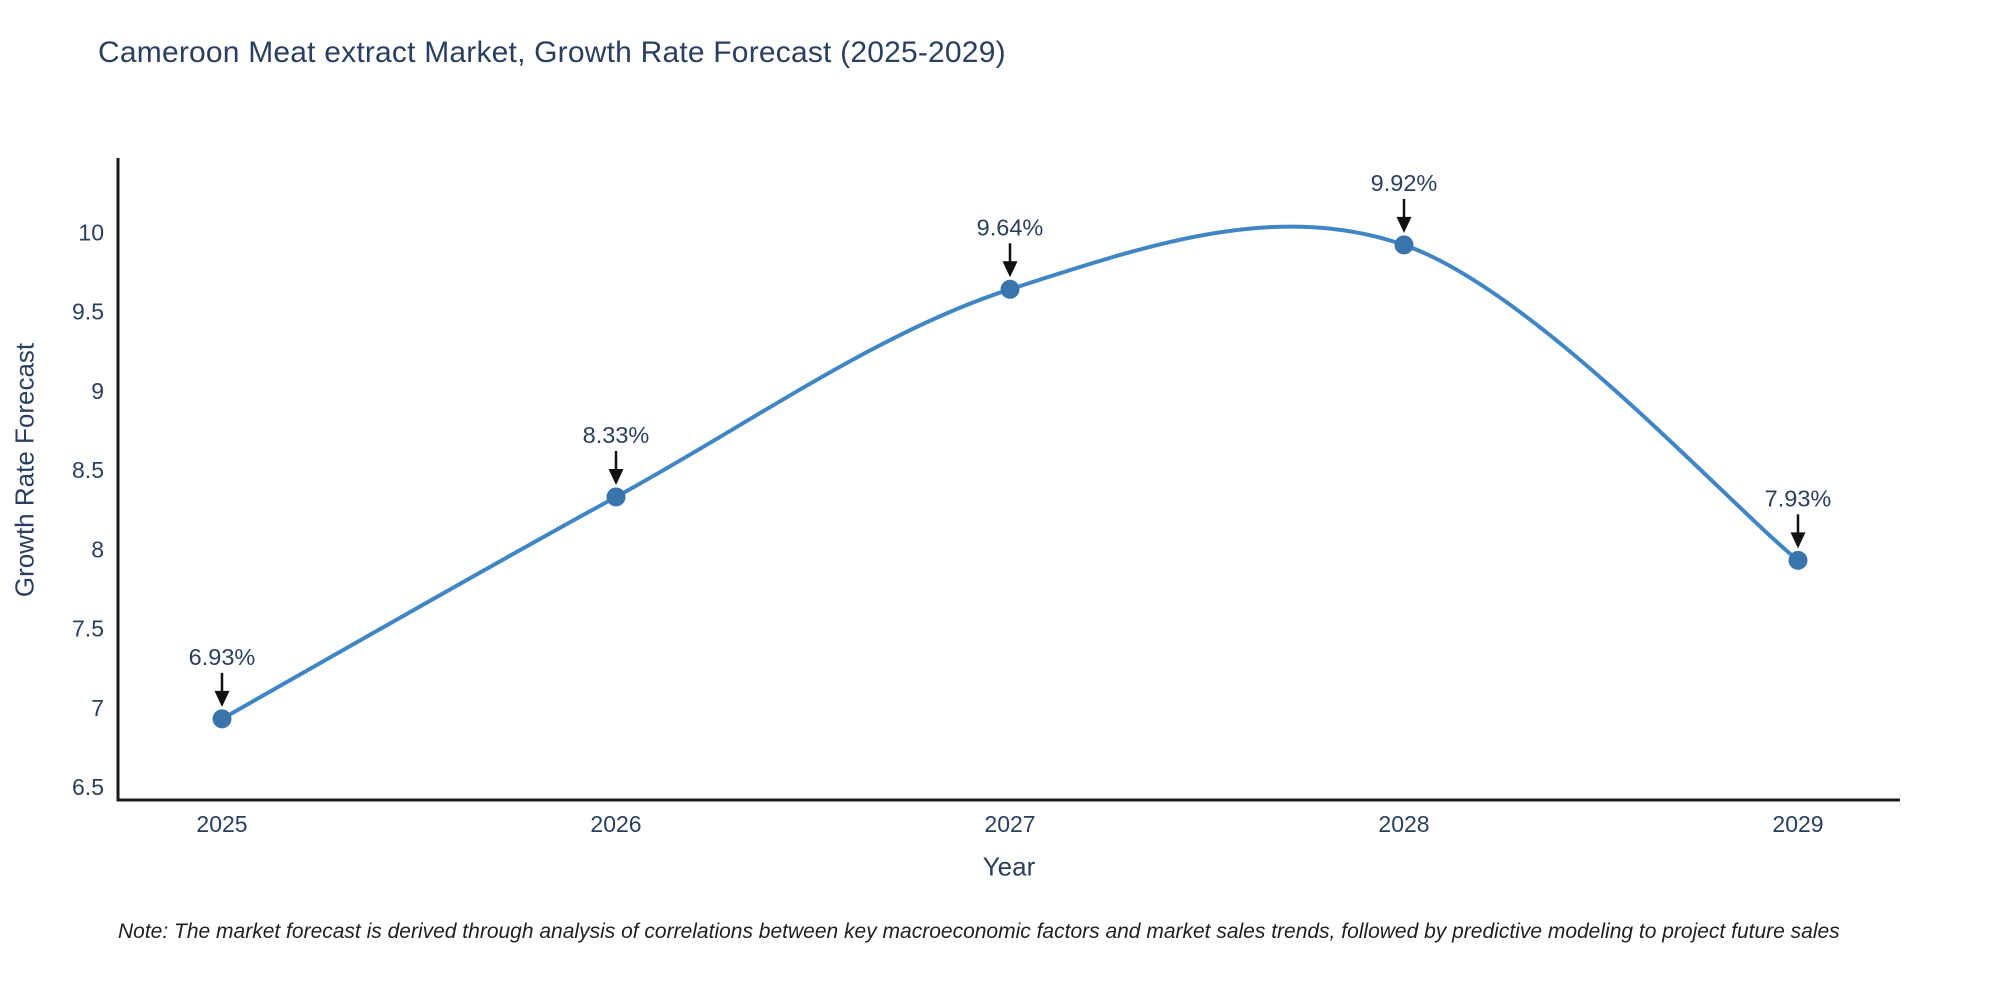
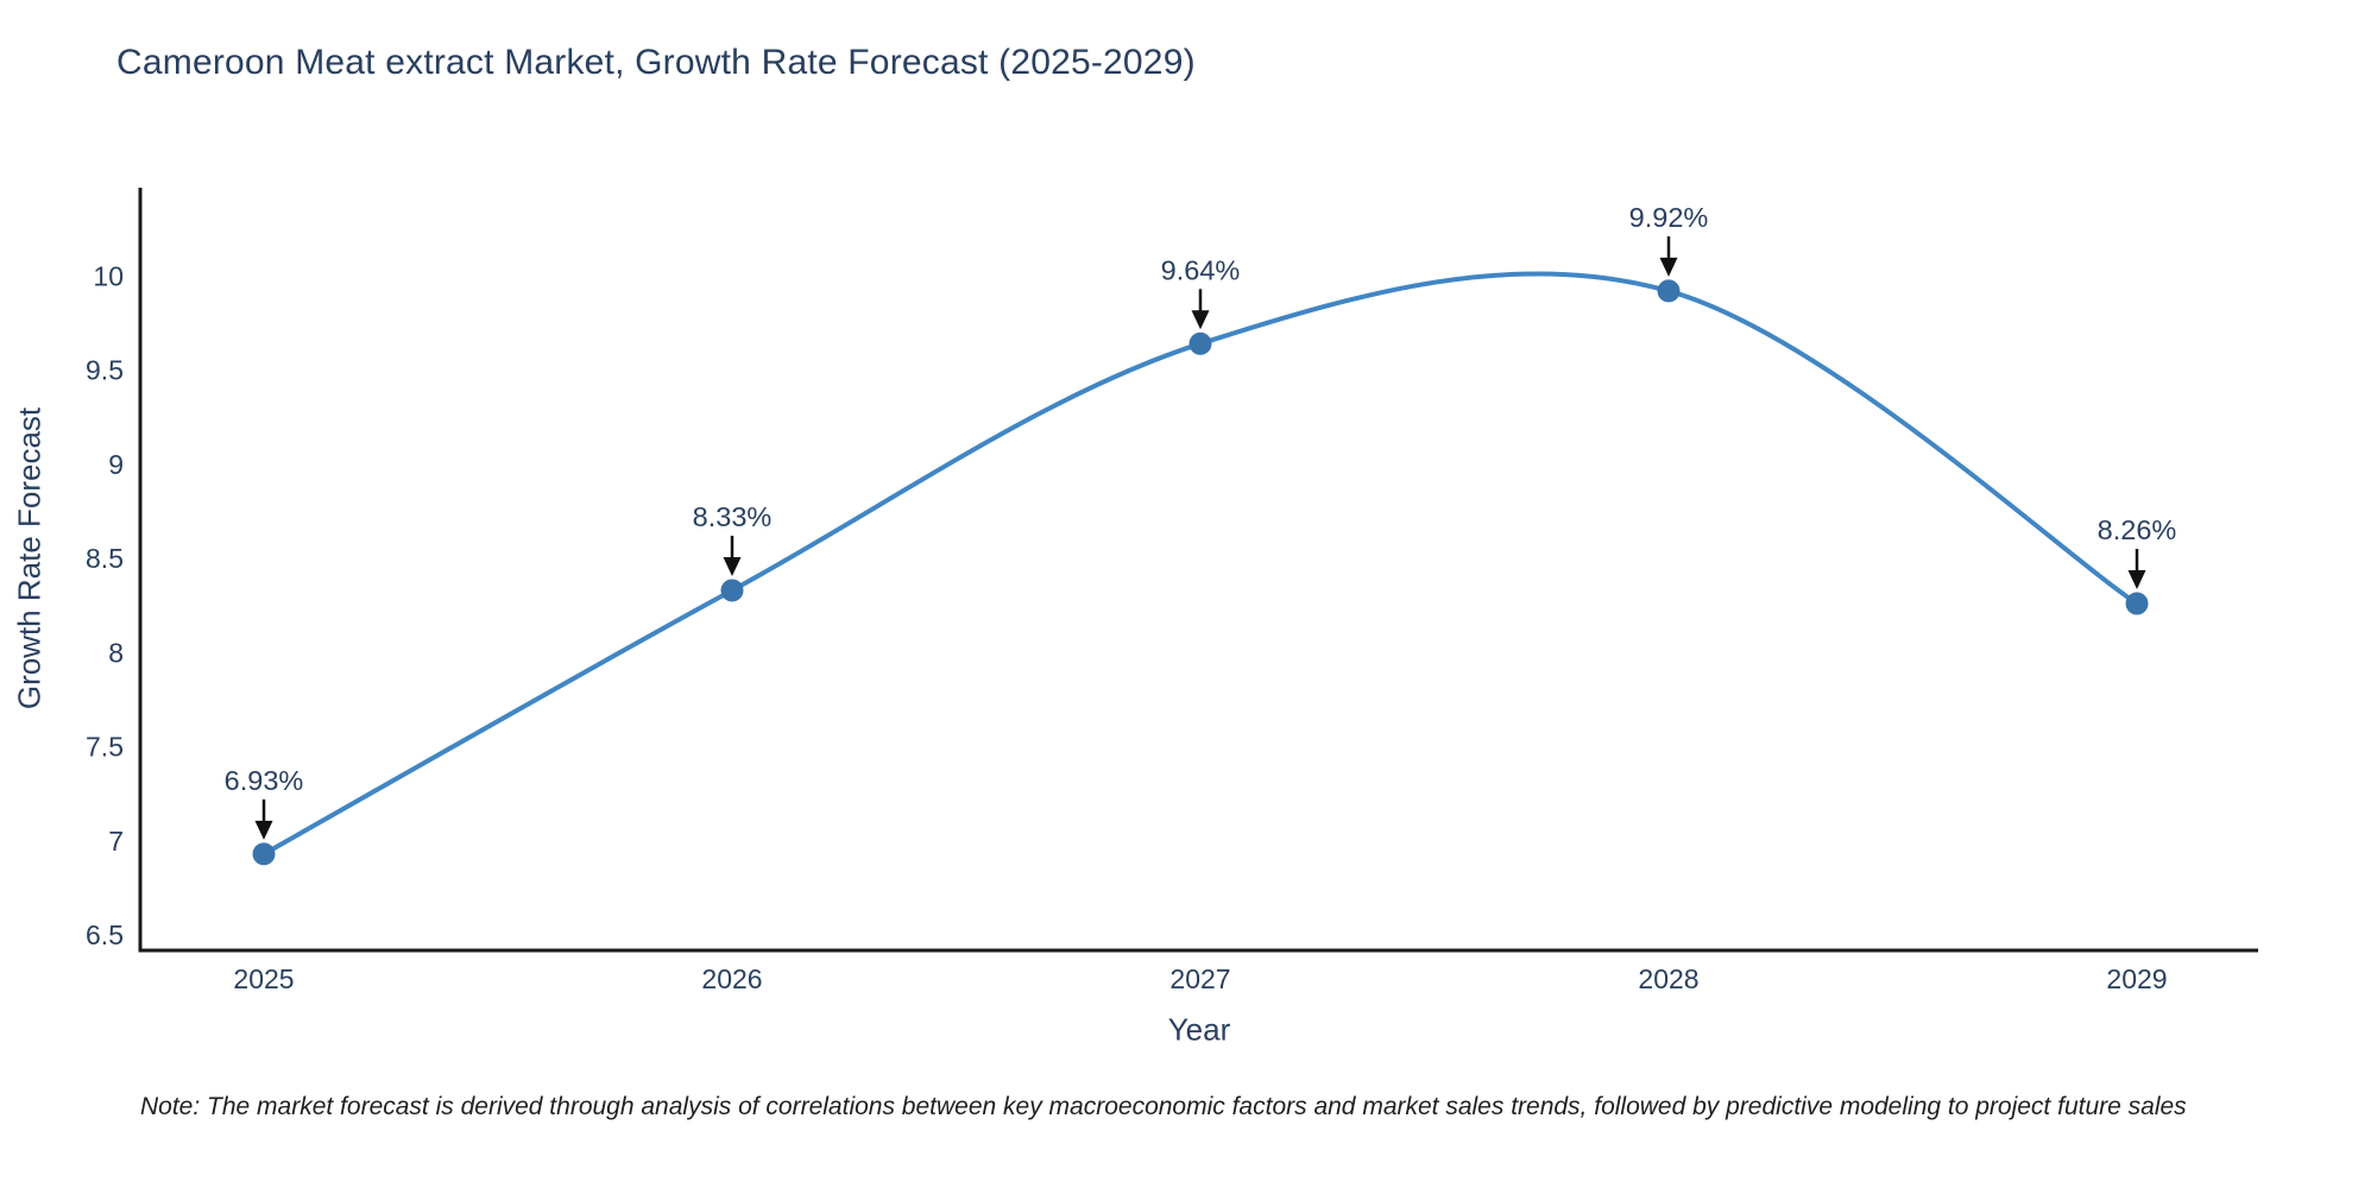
2029: 7.93% -> 8.26%
